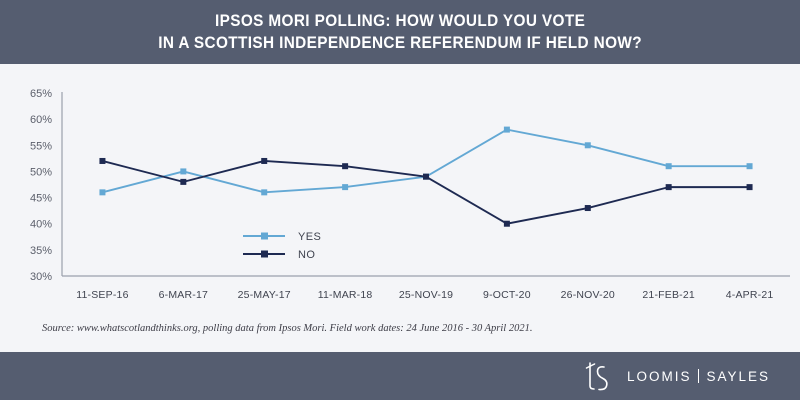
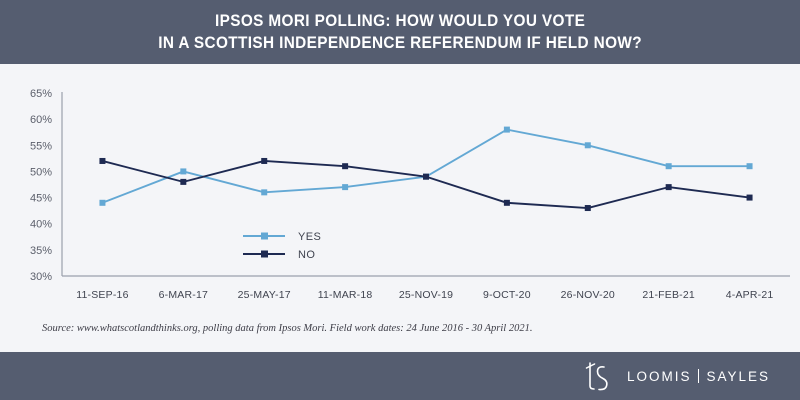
YES/11-SEP-16: 46% -> 44%
NO/9-OCT-20: 40% -> 44%
NO/4-APR-21: 47% -> 45%
